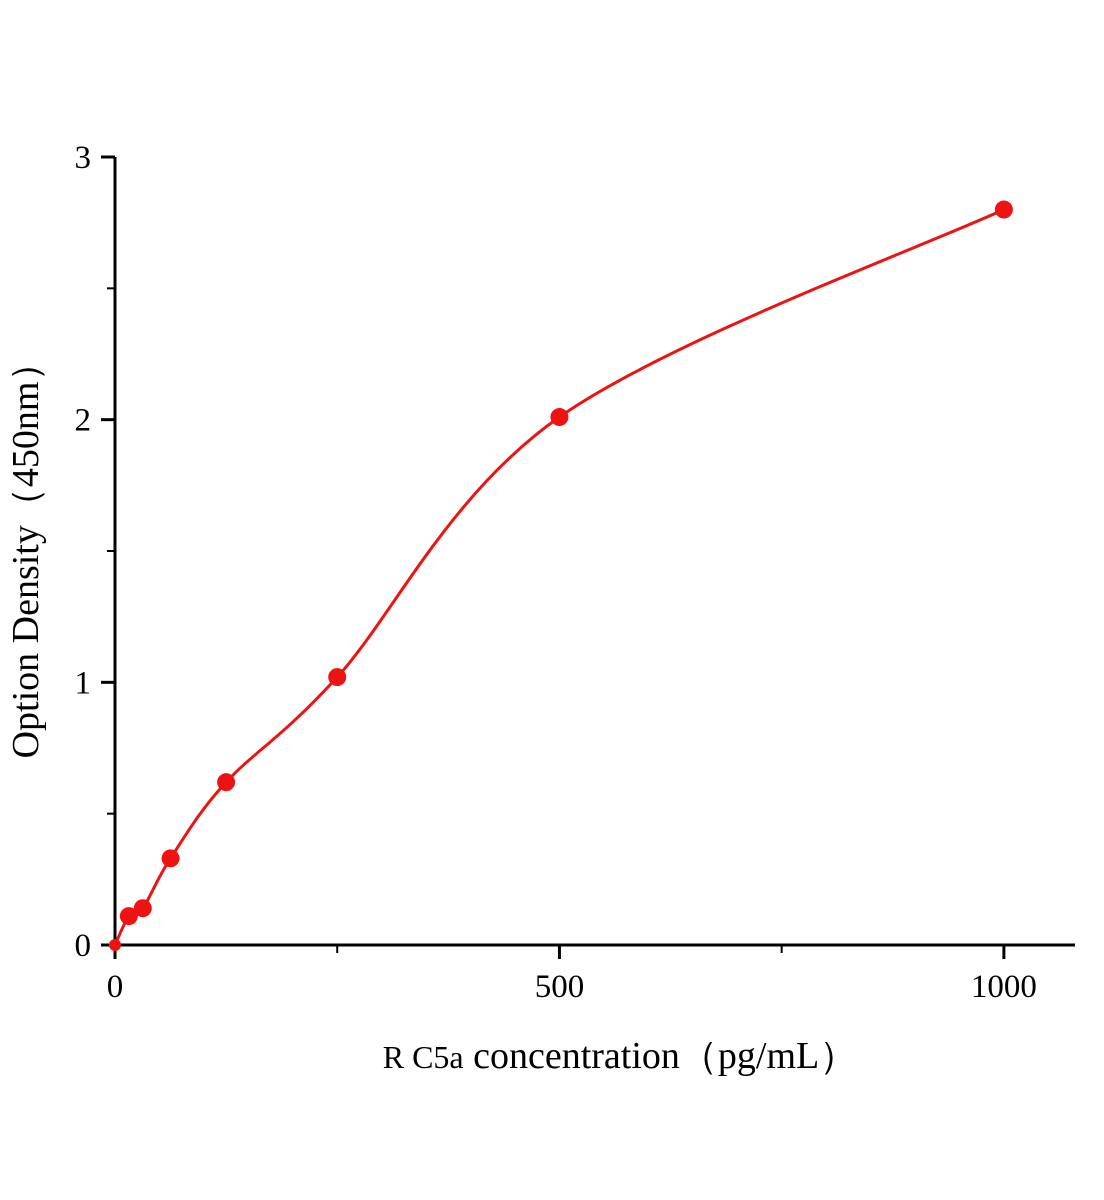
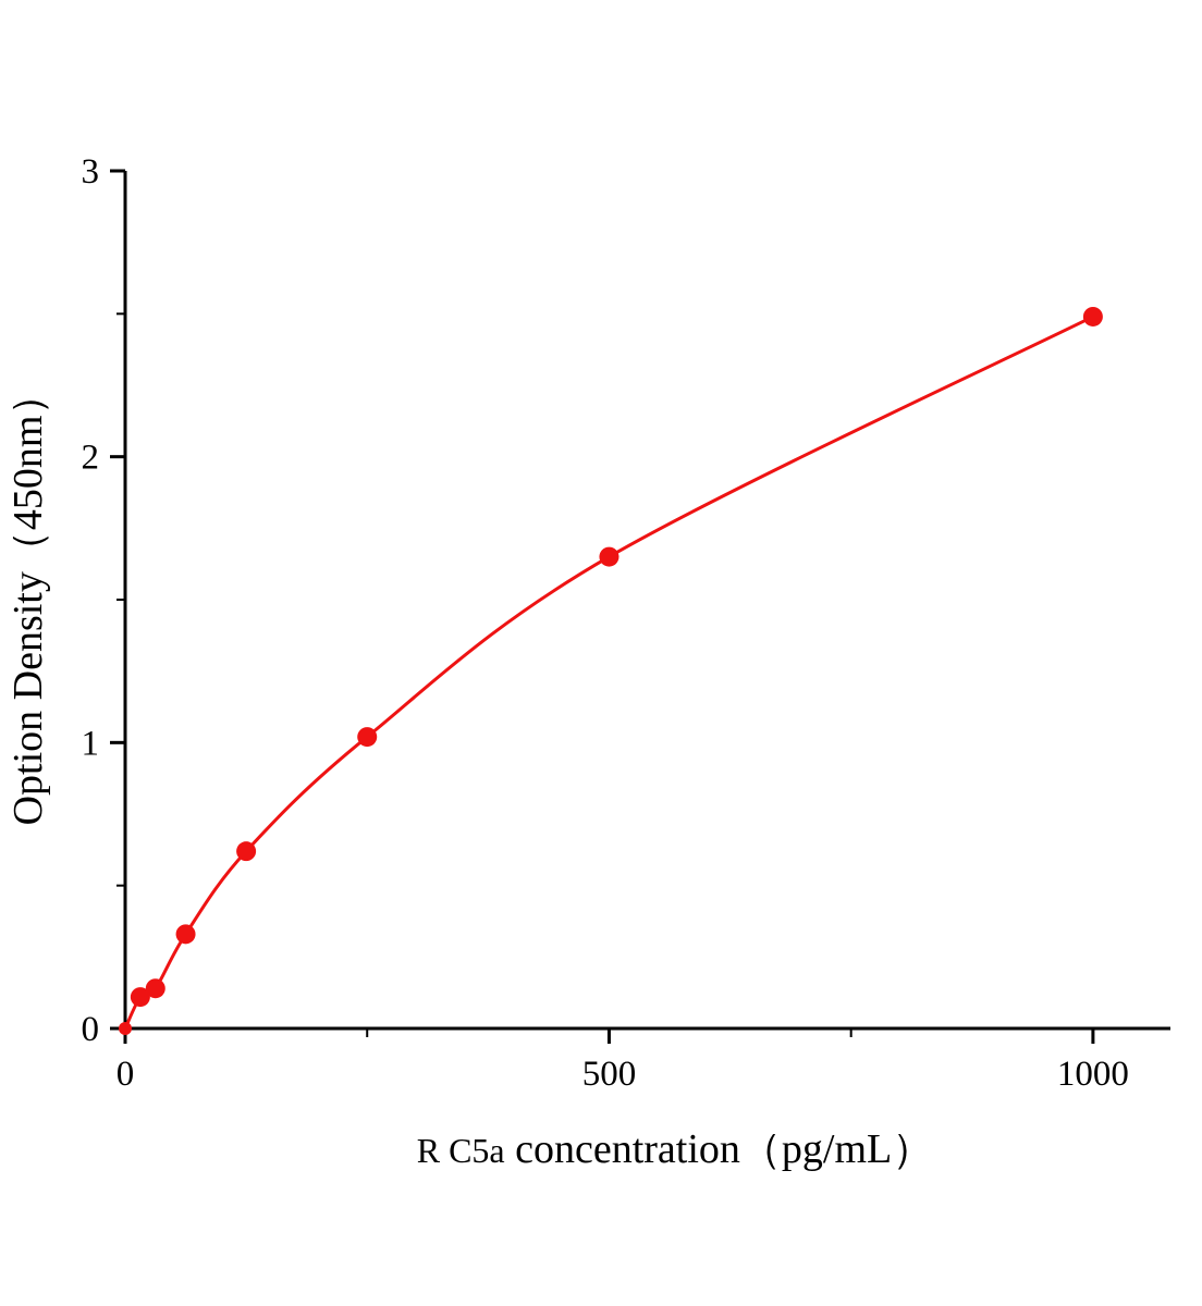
500: 2.01 -> 1.65
1000: 2.80 -> 2.49
